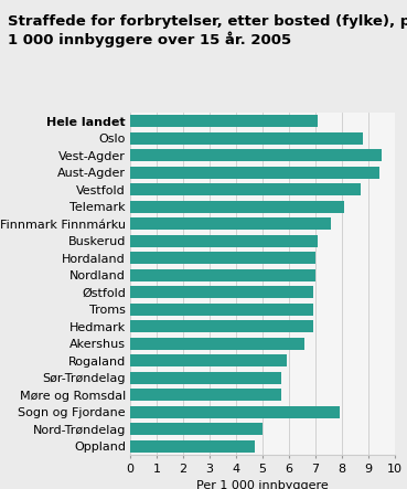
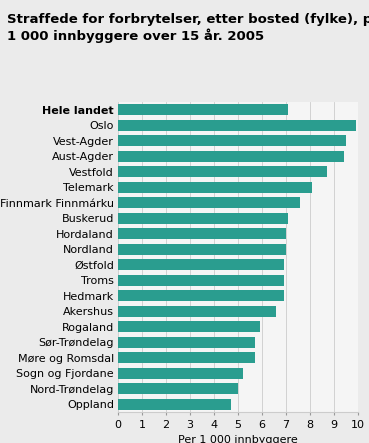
Oslo: 8.8 -> 9.9
Sogn og Fjordane: 7.9 -> 5.2
